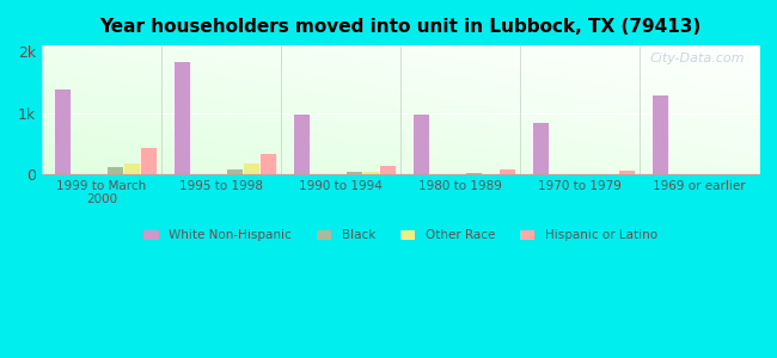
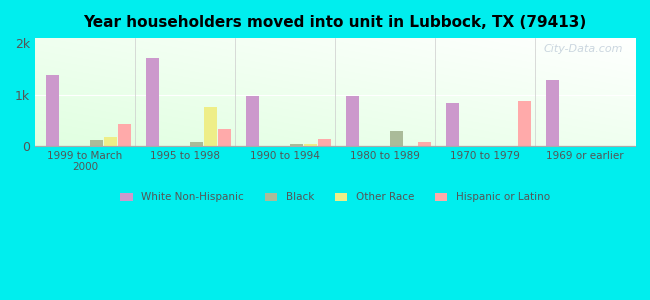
White Non-Hispanic/1995 to 1998: 1.82k -> 1.72k
Other Race/1995 to 1998: 0.18k -> 0.76k
Black/1980 to 1989: 0.01k -> 0.30k
Hispanic or Latino/1970 to 1979: 0.06k -> 0.88k
